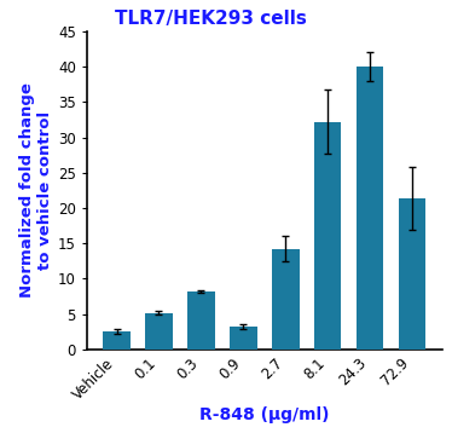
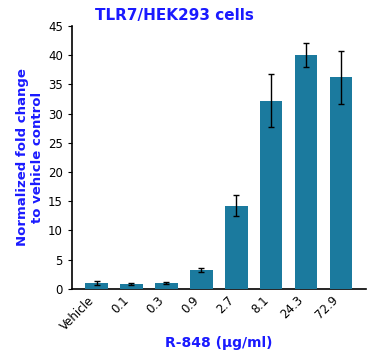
Vehicle: 2.6 -> 1.1
0.1: 5.2 -> 0.8
0.3: 8.2 -> 1.1
72.9: 21.4 -> 36.2
